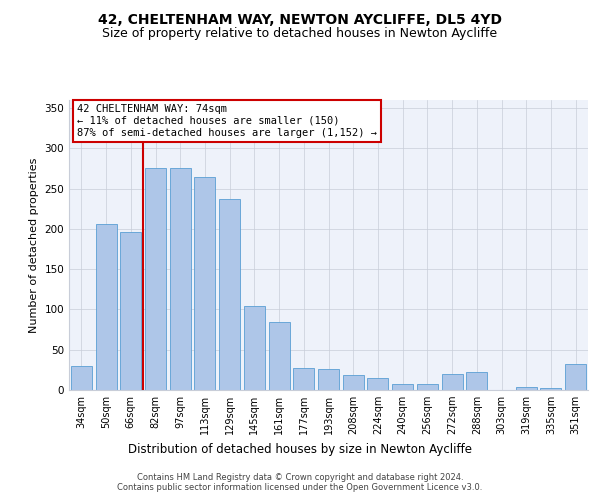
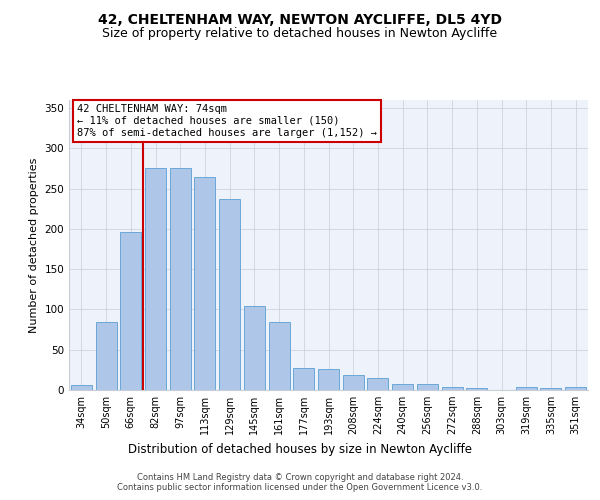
34sqm: 30 -> 6
50sqm: 206 -> 85
272sqm: 20 -> 4
288sqm: 22 -> 3
351sqm: 32 -> 4
